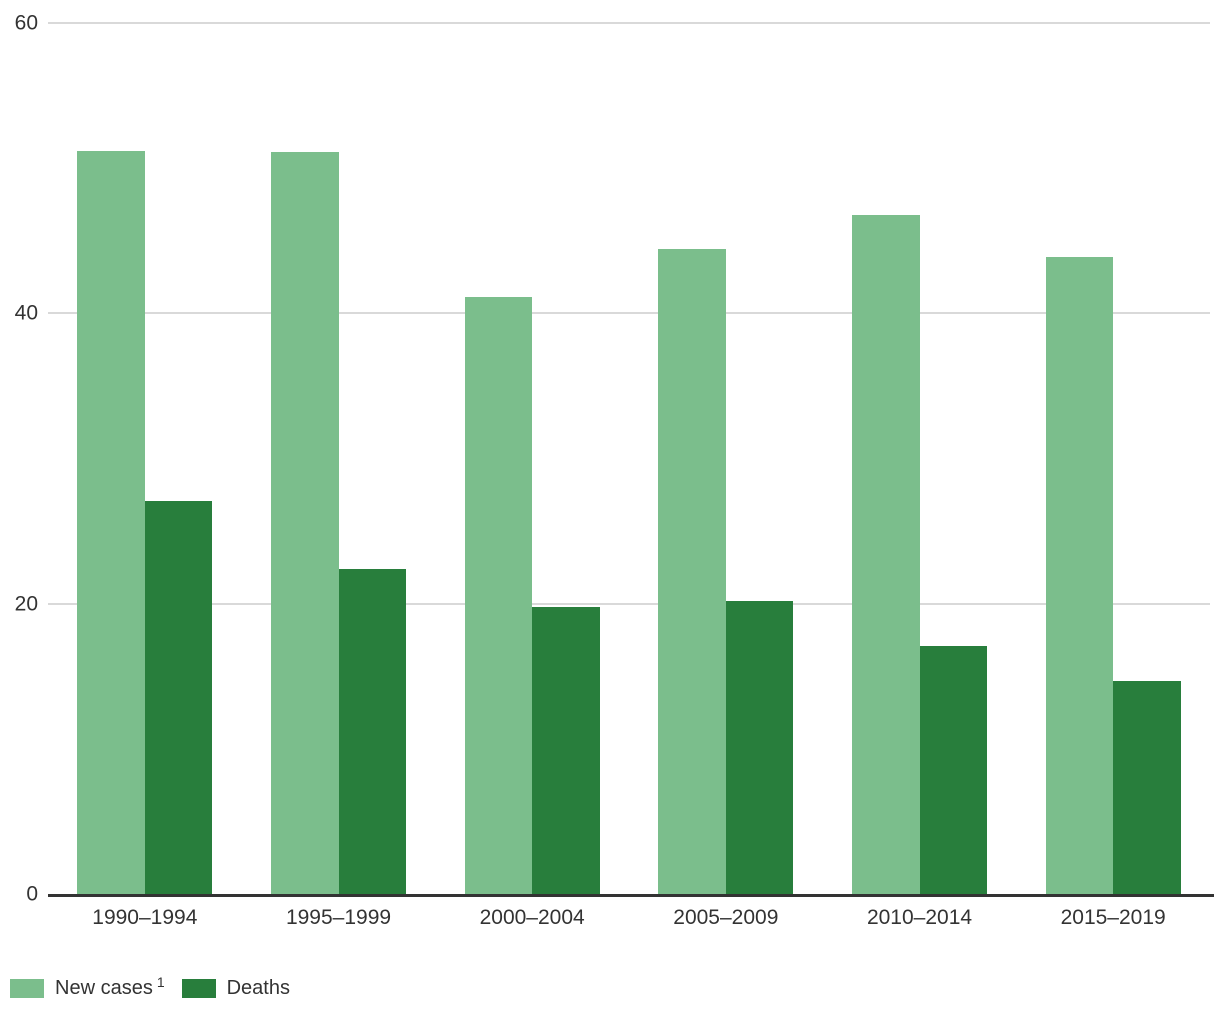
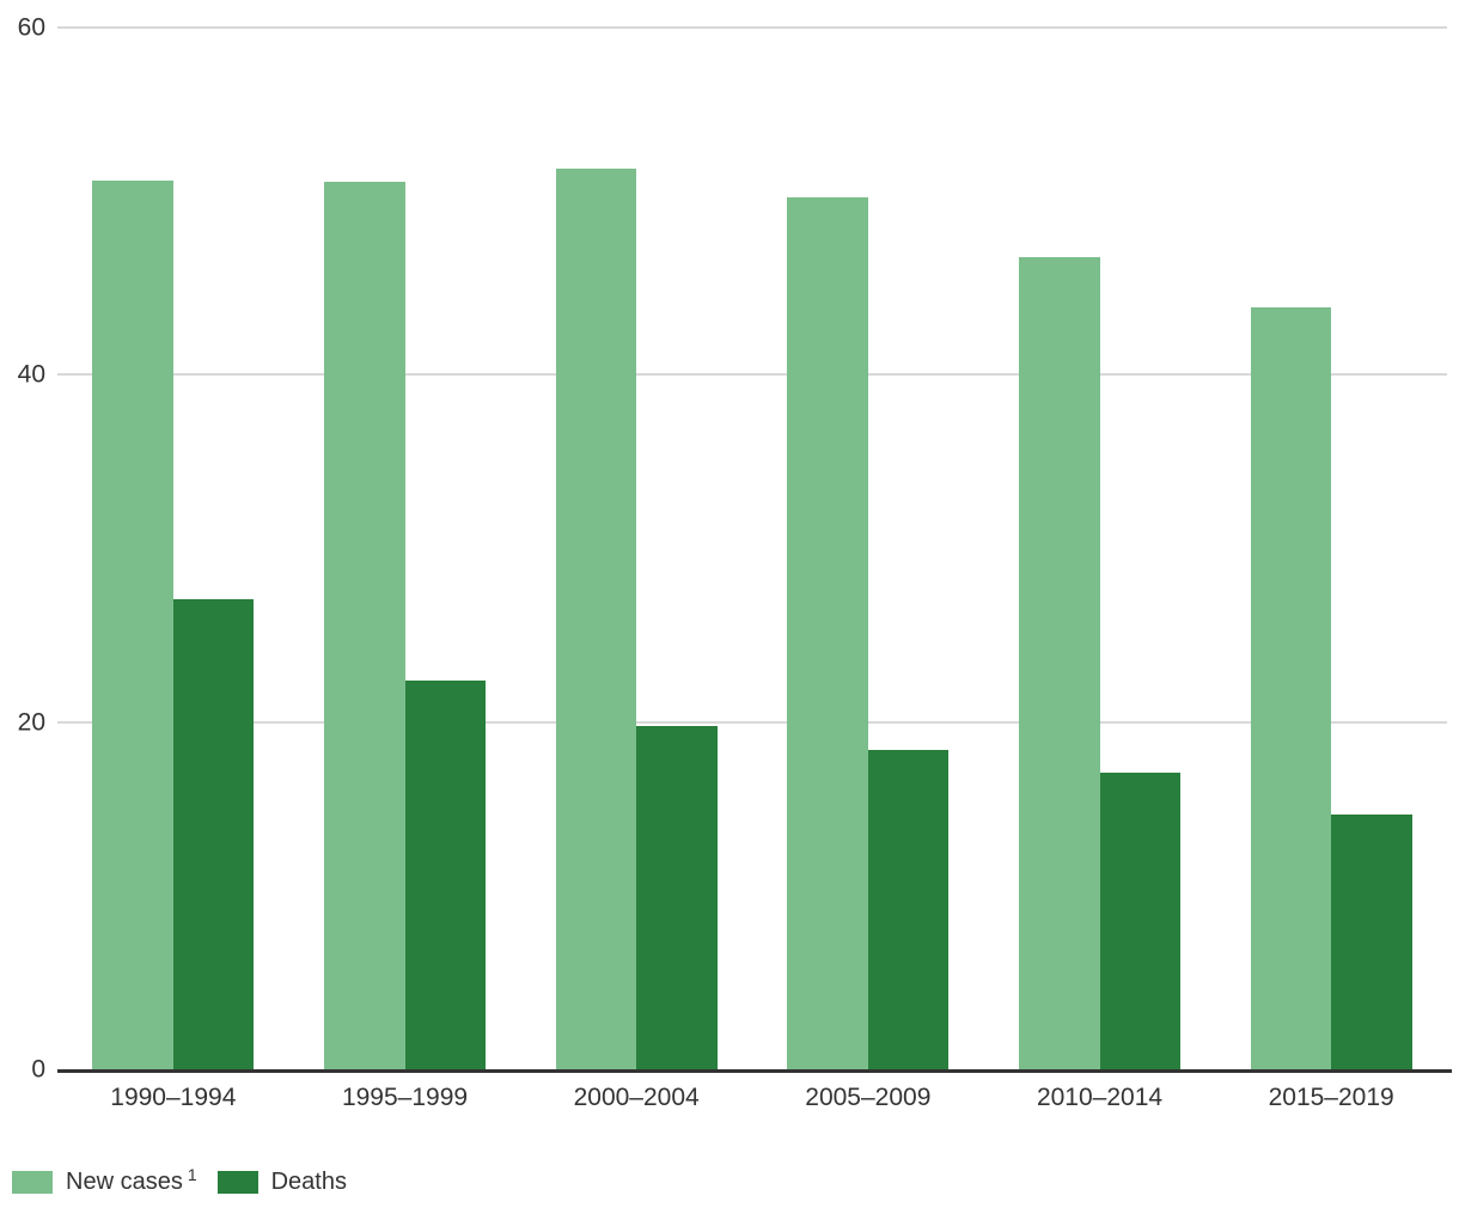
New cases/2000–2004: 41.1 -> 51.9
New cases/2005–2009: 44.4 -> 50.2
Deaths/2005–2009: 20.2 -> 18.4
